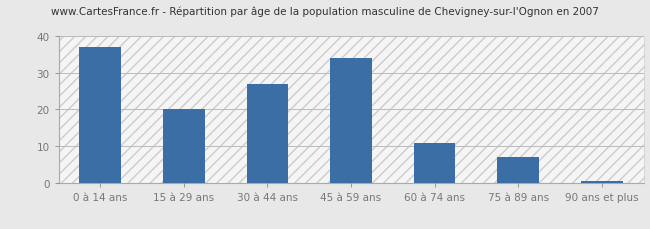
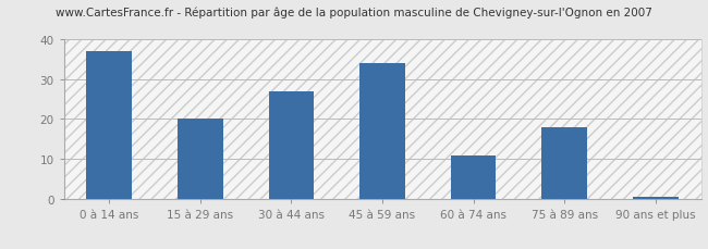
75 à 89 ans: 7.0 -> 18.0
